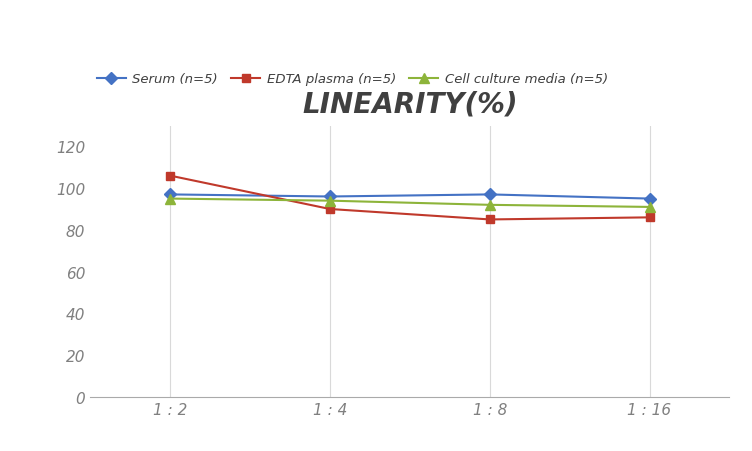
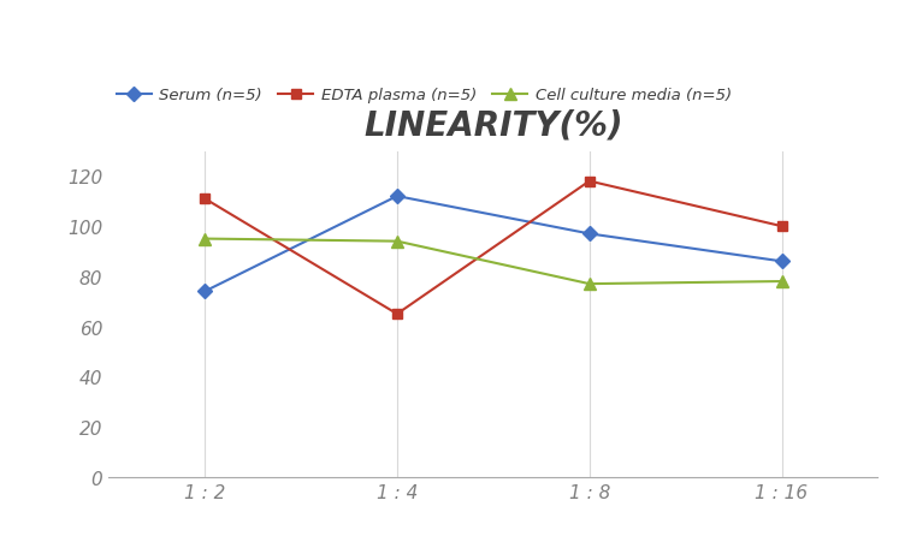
Serum (n=5)/1 : 2: 97 -> 74
EDTA plasma (n=5)/1 : 2: 106 -> 111
Serum (n=5)/1 : 4: 96 -> 112
EDTA plasma (n=5)/1 : 4: 90 -> 65
EDTA plasma (n=5)/1 : 8: 85 -> 118
Cell culture media (n=5)/1 : 8: 92 -> 77
Serum (n=5)/1 : 16: 95 -> 86
EDTA plasma (n=5)/1 : 16: 86 -> 100
Cell culture media (n=5)/1 : 16: 91 -> 78
